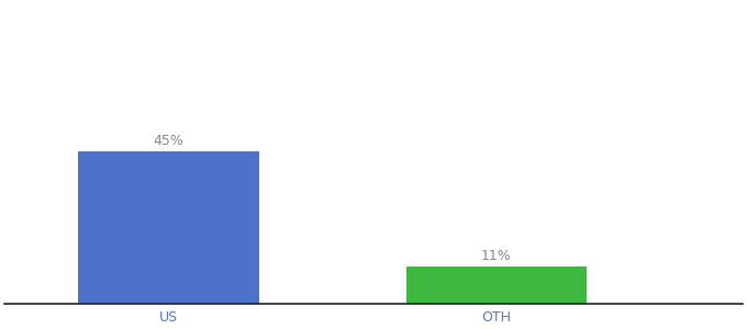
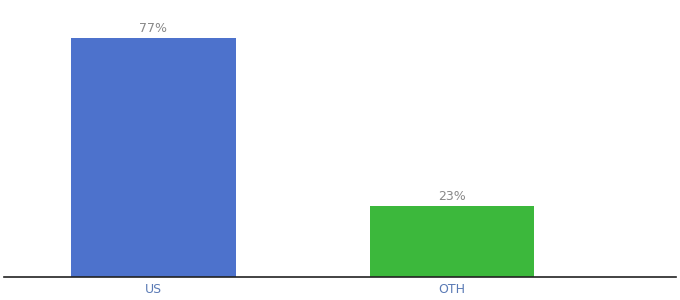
US: 45% -> 77%
OTH: 11% -> 23%
